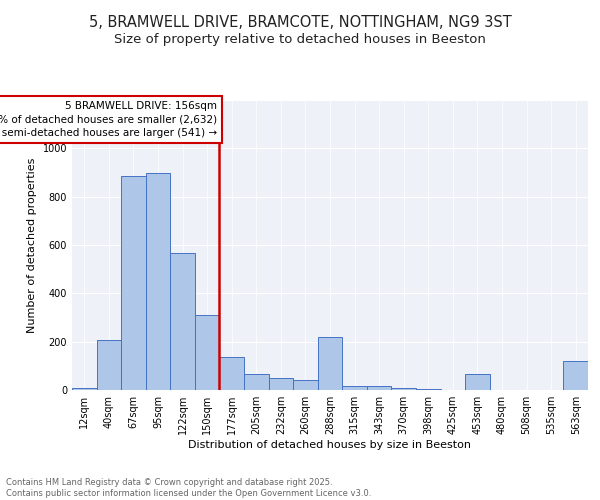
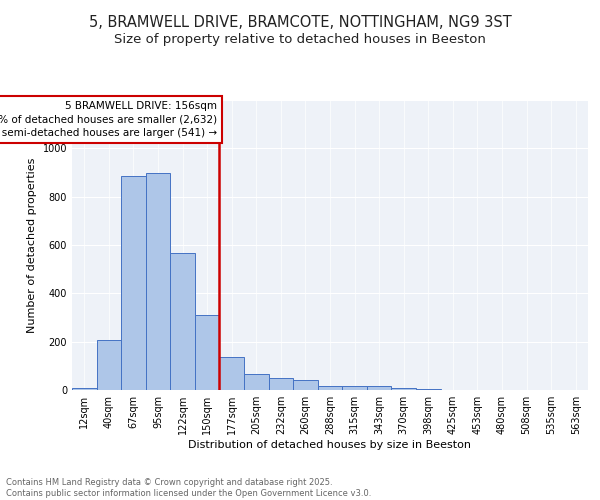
288sqm: 220 -> 18
453sqm: 65 -> 1
563sqm: 120 -> 2
